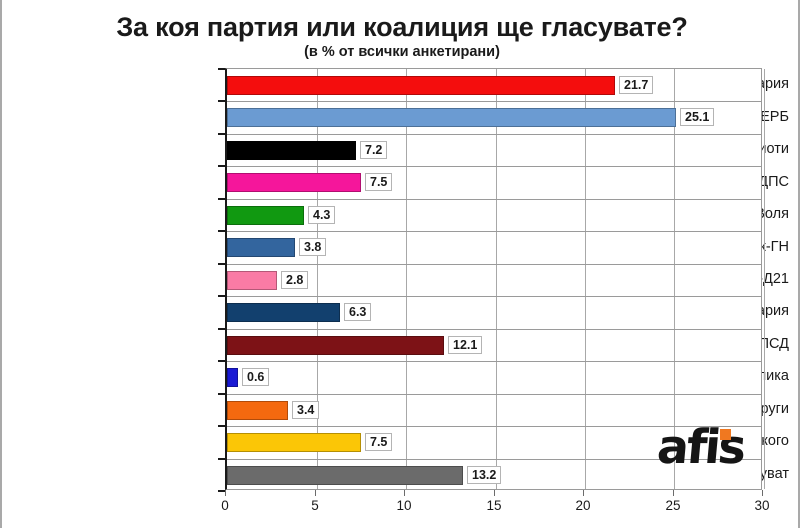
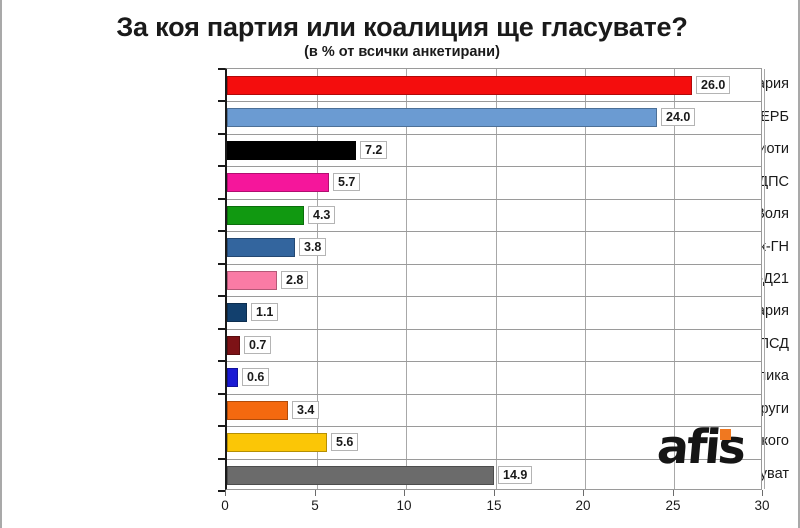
БСП за България: 21.7 -> 26.0
ГЕРБ: 25.1 -> 24.0
ДПС: 7.5 -> 5.7
Да, България: 6.3 -> 1.1
ДОСТ-НПСД: 12.1 -> 0.7
Не подкрепят никого: 7.5 -> 5.6
Няма да гласуват: 13.2 -> 14.9
